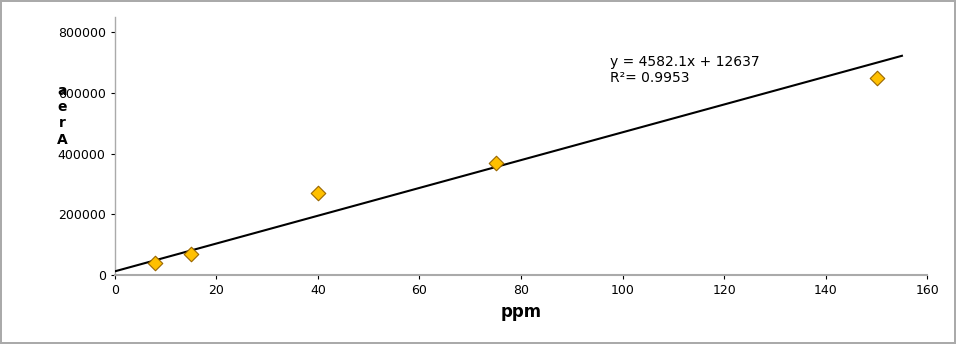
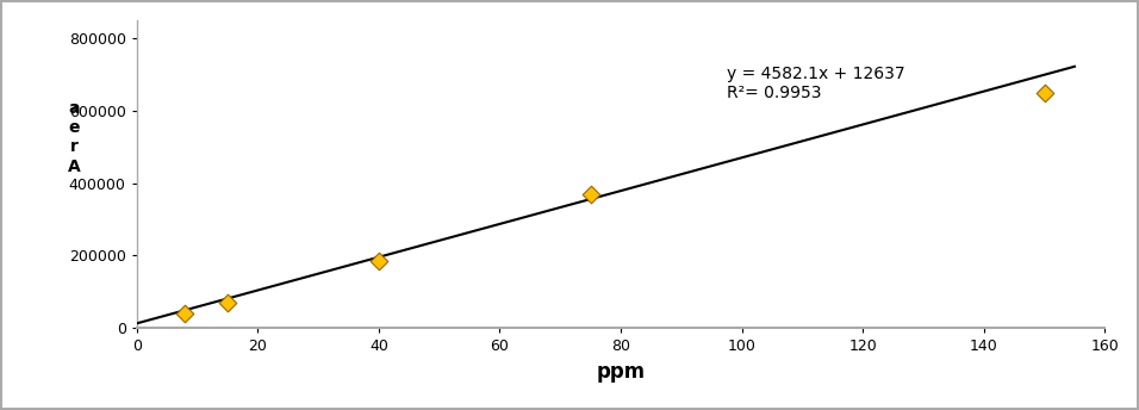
40: 270000 -> 185000
